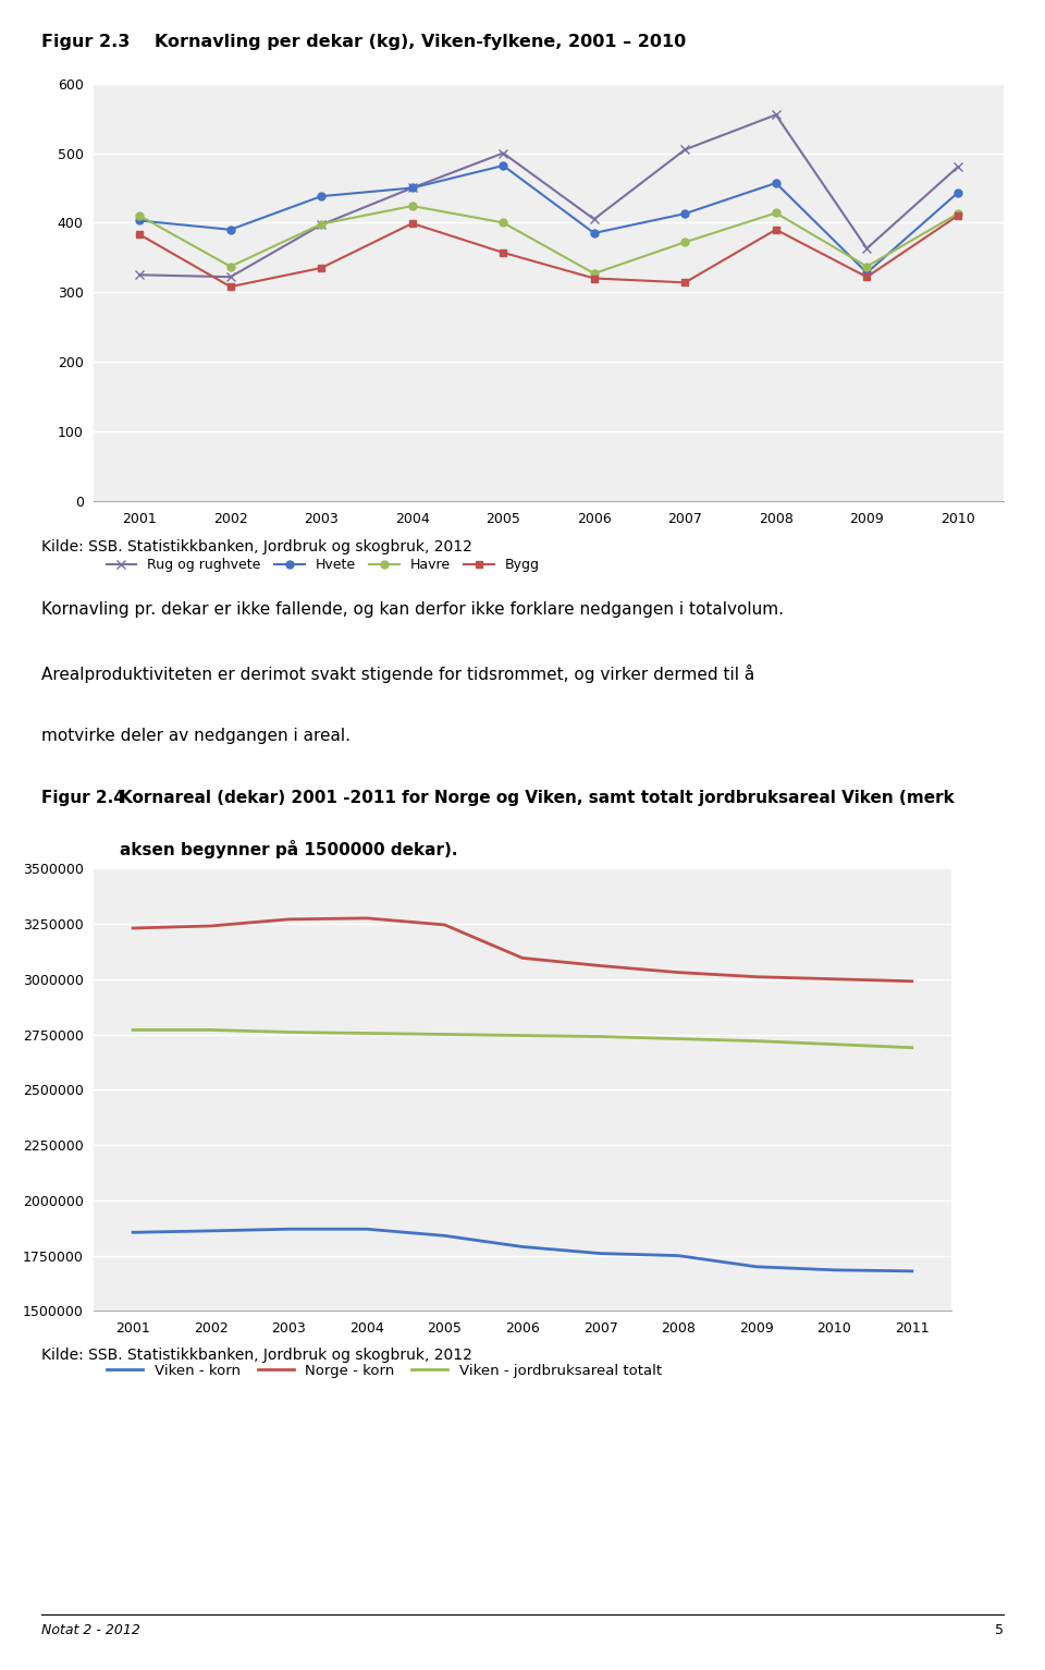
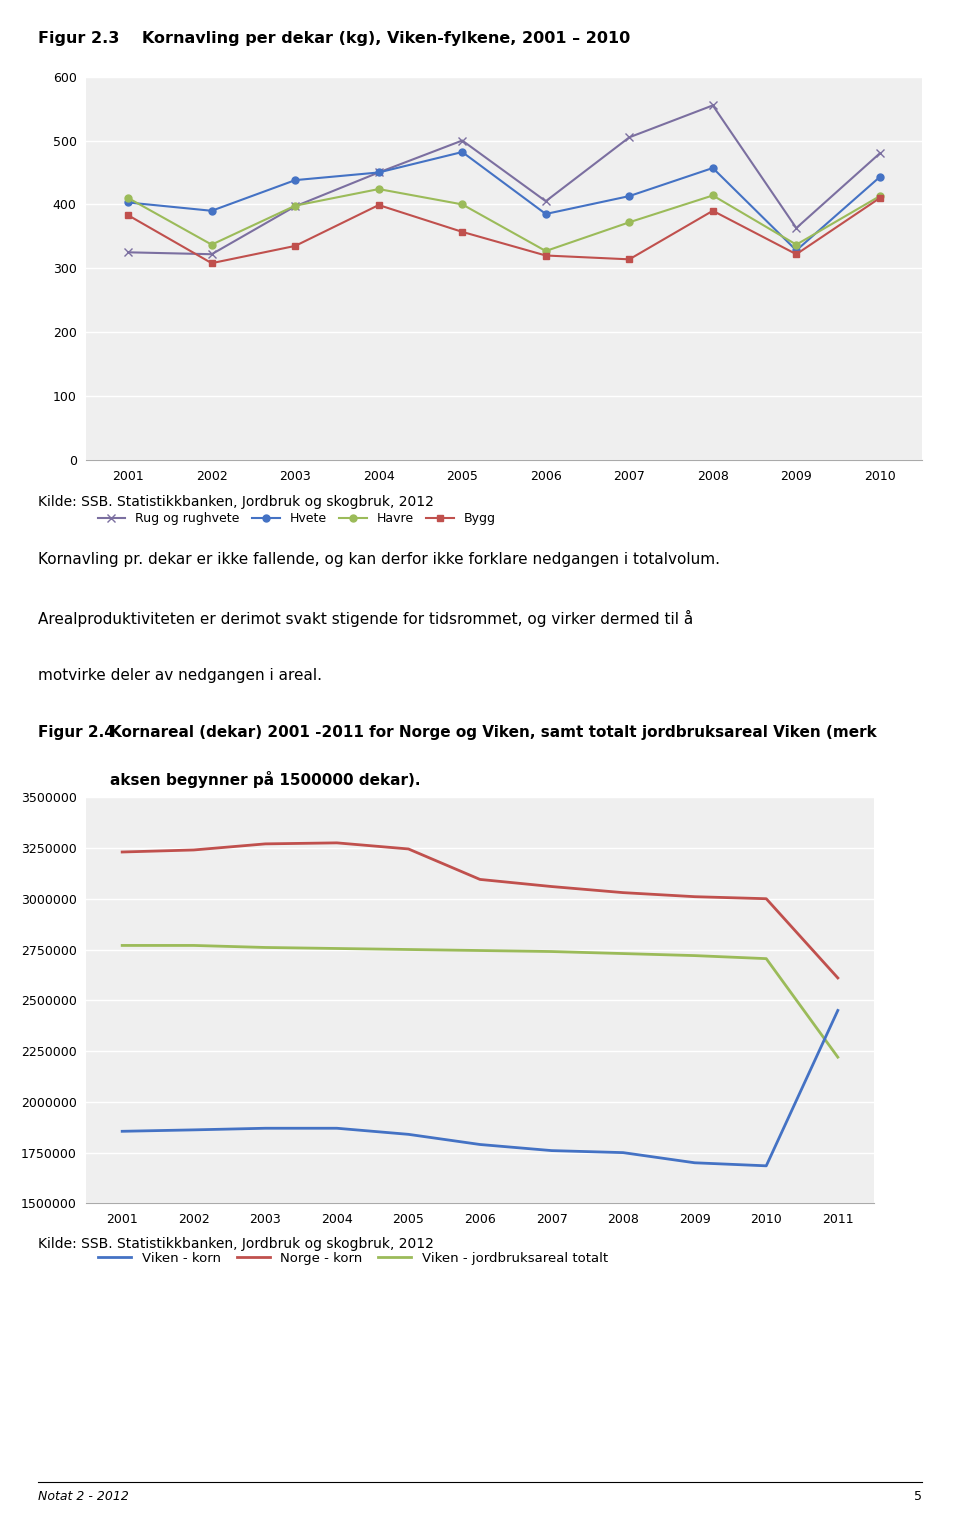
Viken - korn/2011: 1680000 -> 2450000
Norge - korn/2011: 2990000 -> 2610000
Viken - jordbruksareal totalt/2011: 2690000 -> 2220000
